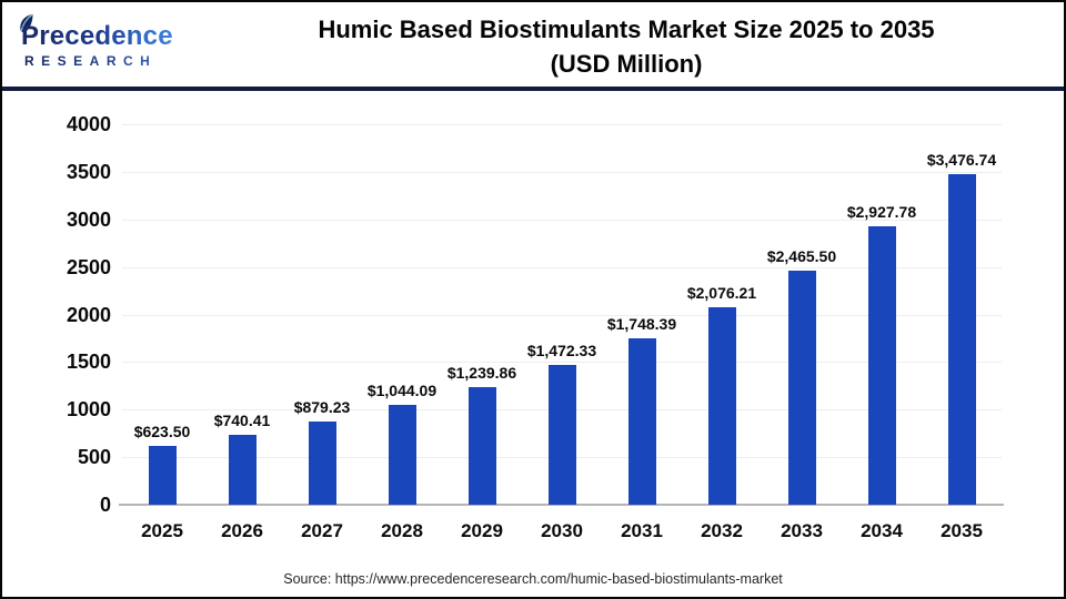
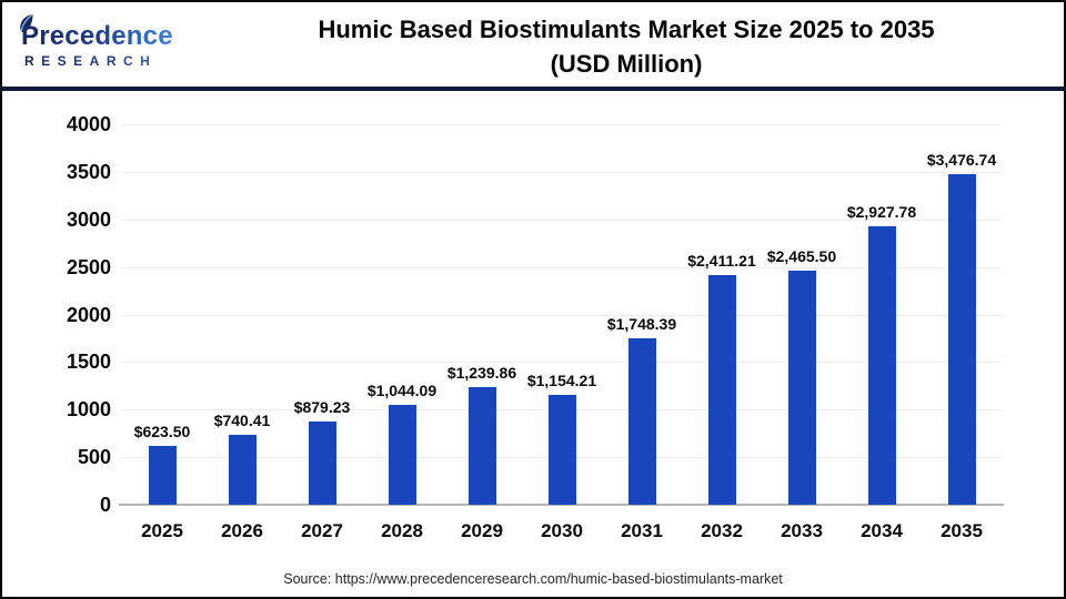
2030: $1,472.33 -> $1,154.21
2032: $2,076.21 -> $2,411.21
